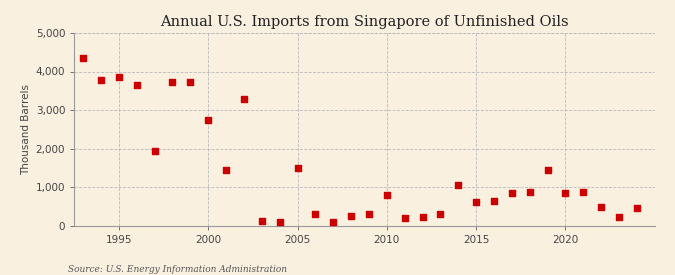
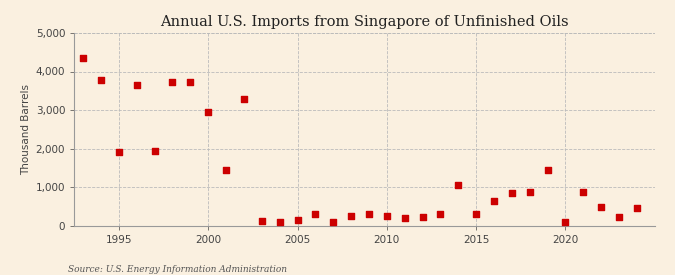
1995: 3,850 -> 1,920
2000: 2,750 -> 2,960
2005: 1,500 -> 160
2010: 800 -> 240
2015: 600 -> 300
2020: 850 -> 100
